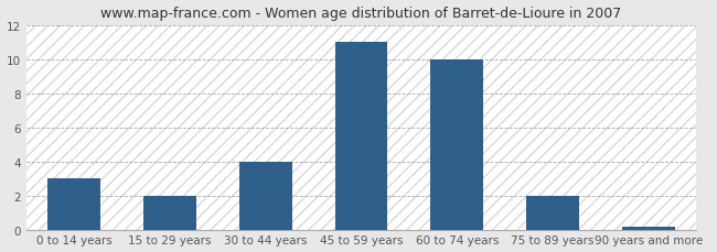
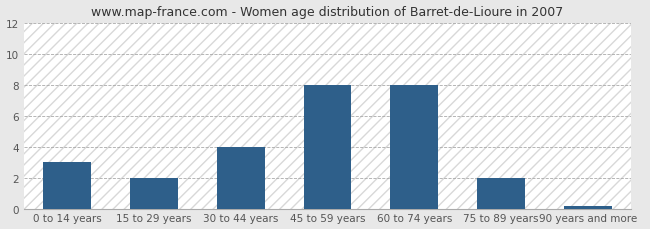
45 to 59 years: 11.0 -> 8.0
60 to 74 years: 10.0 -> 8.0
